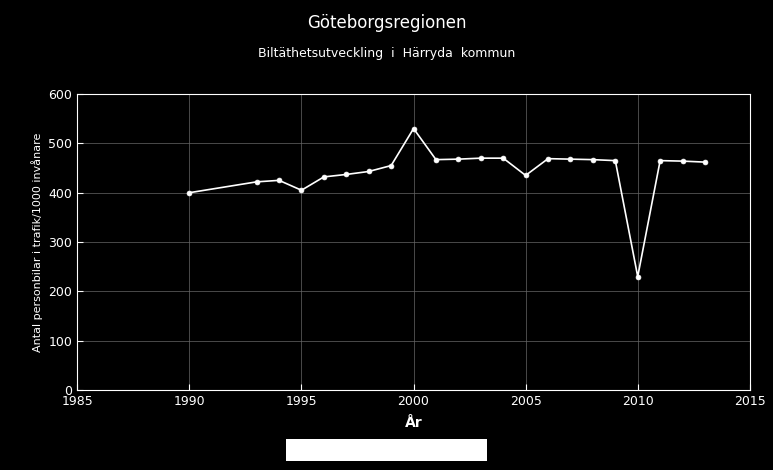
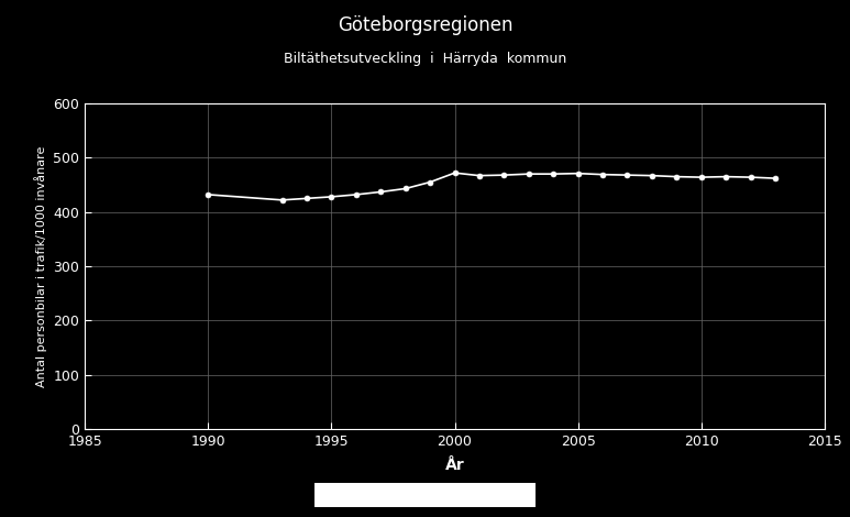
1990: 400 -> 432
1995: 405 -> 428
2000: 530 -> 472
2005: 435 -> 471
2010: 230 -> 464
